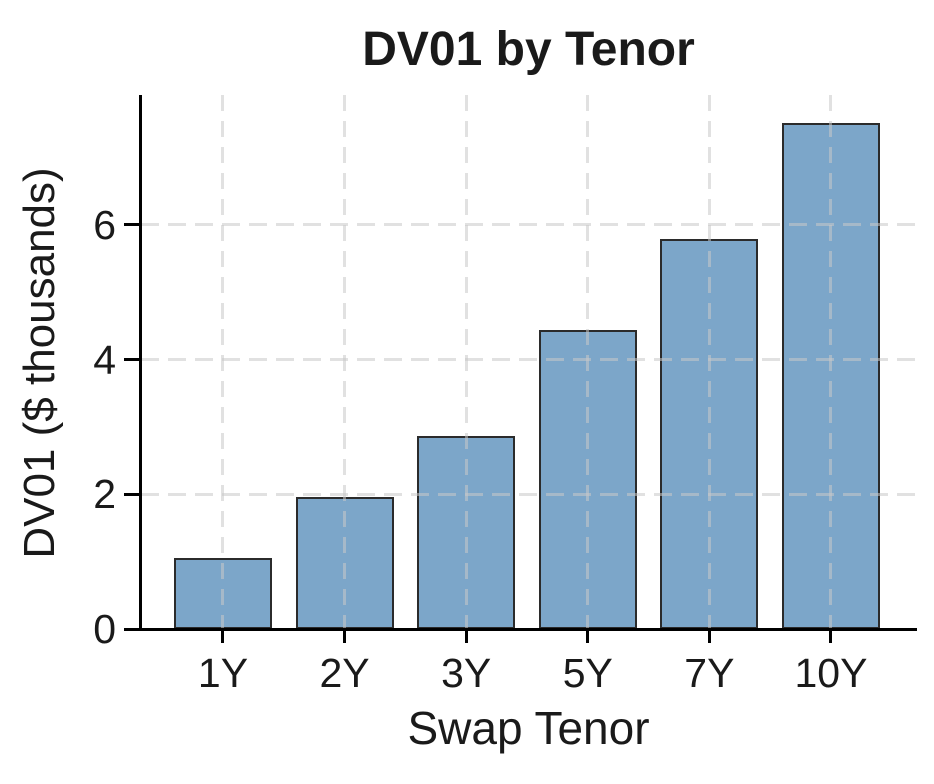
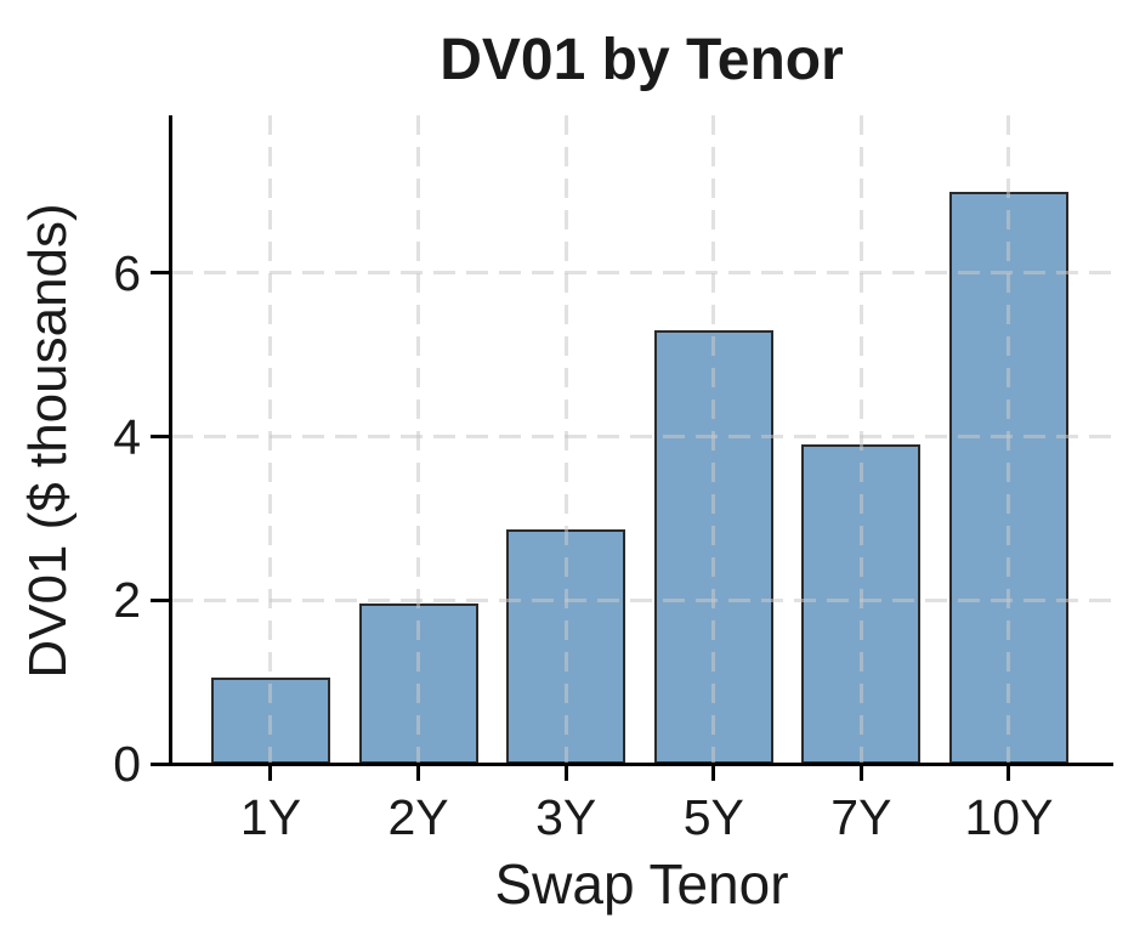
5Y: 4.4 -> 5.3
7Y: 5.8 -> 3.9
10Y: 7.5 -> 7.0
